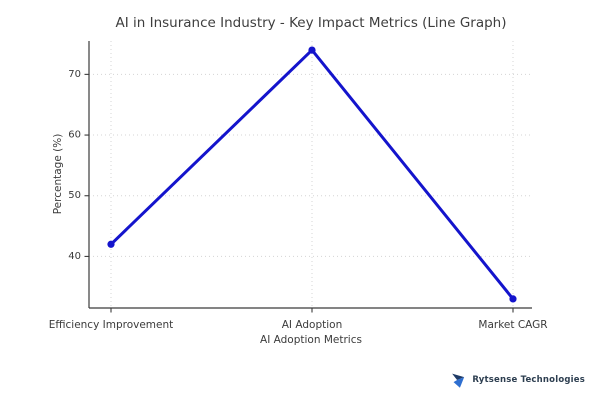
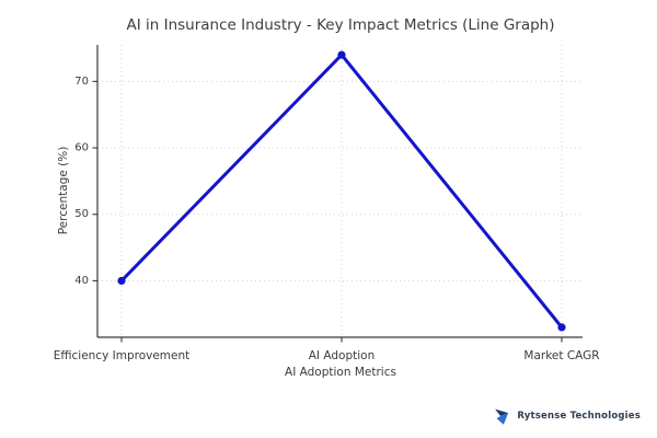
Efficiency Improvement: 42 -> 40
